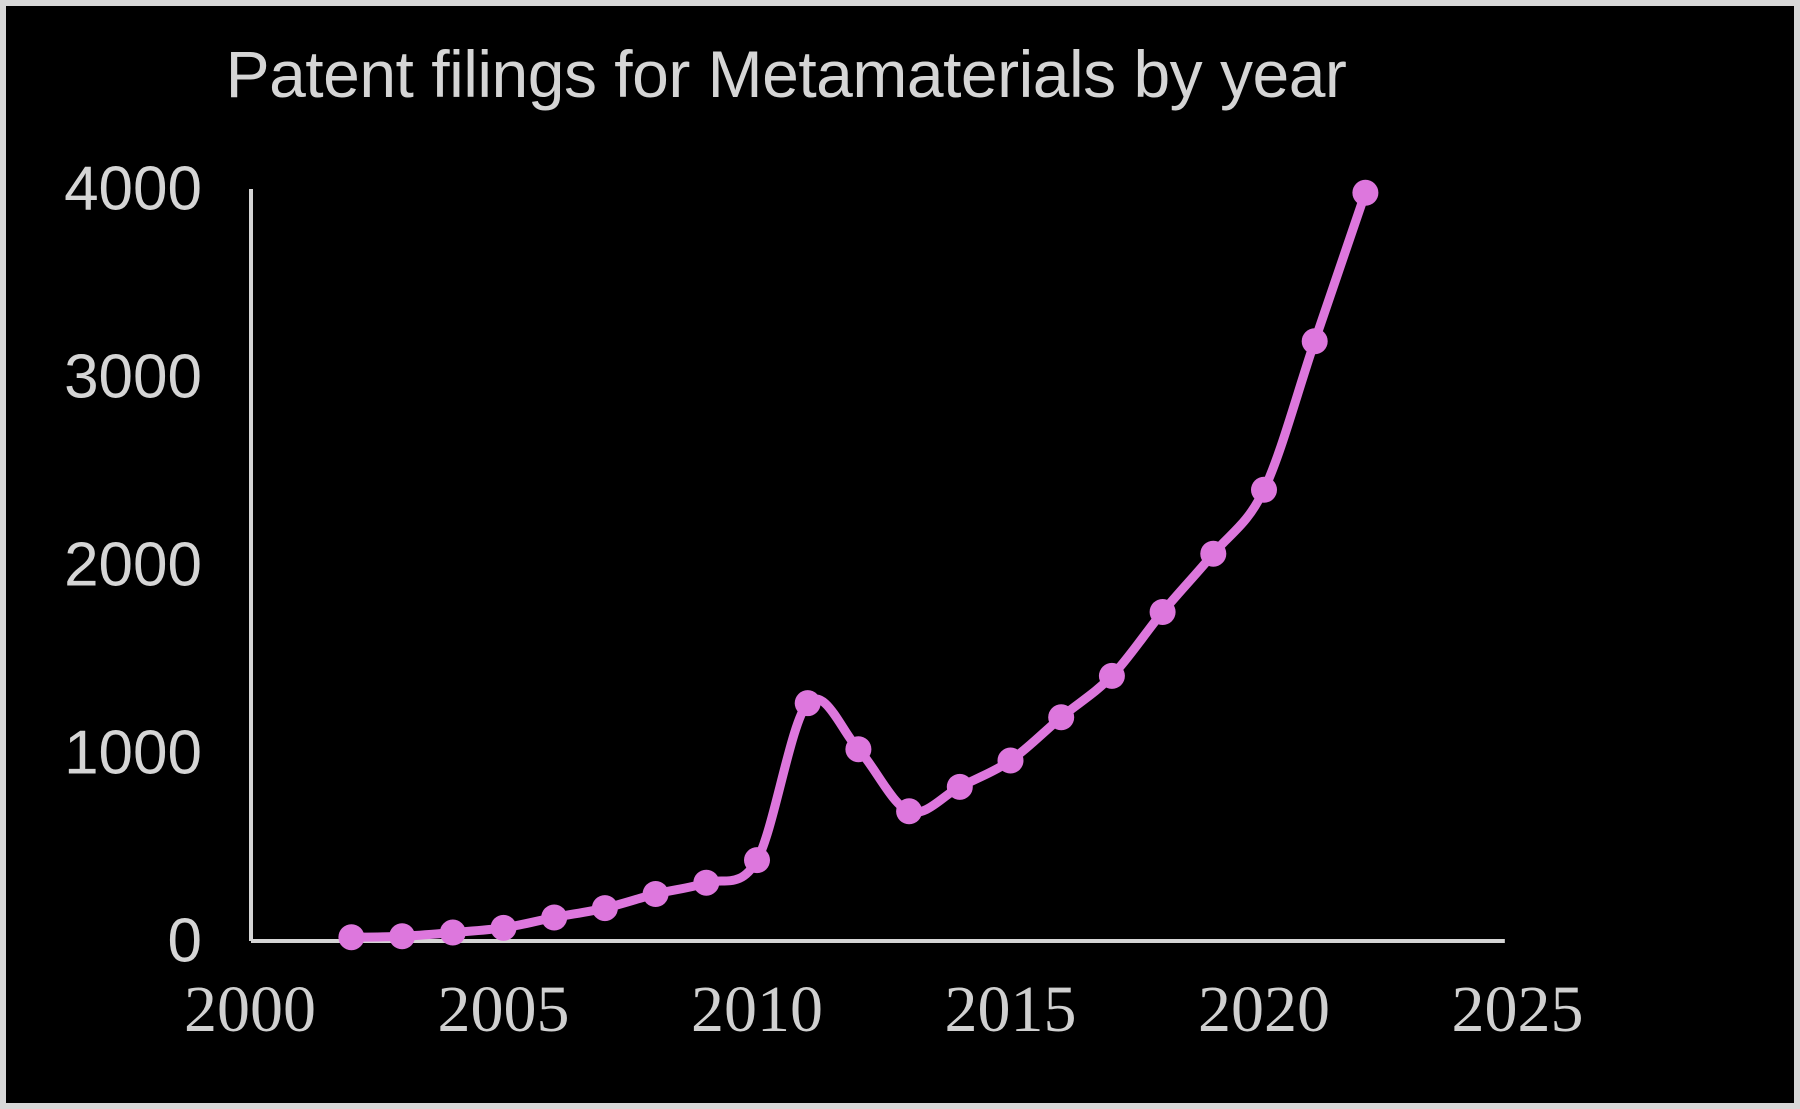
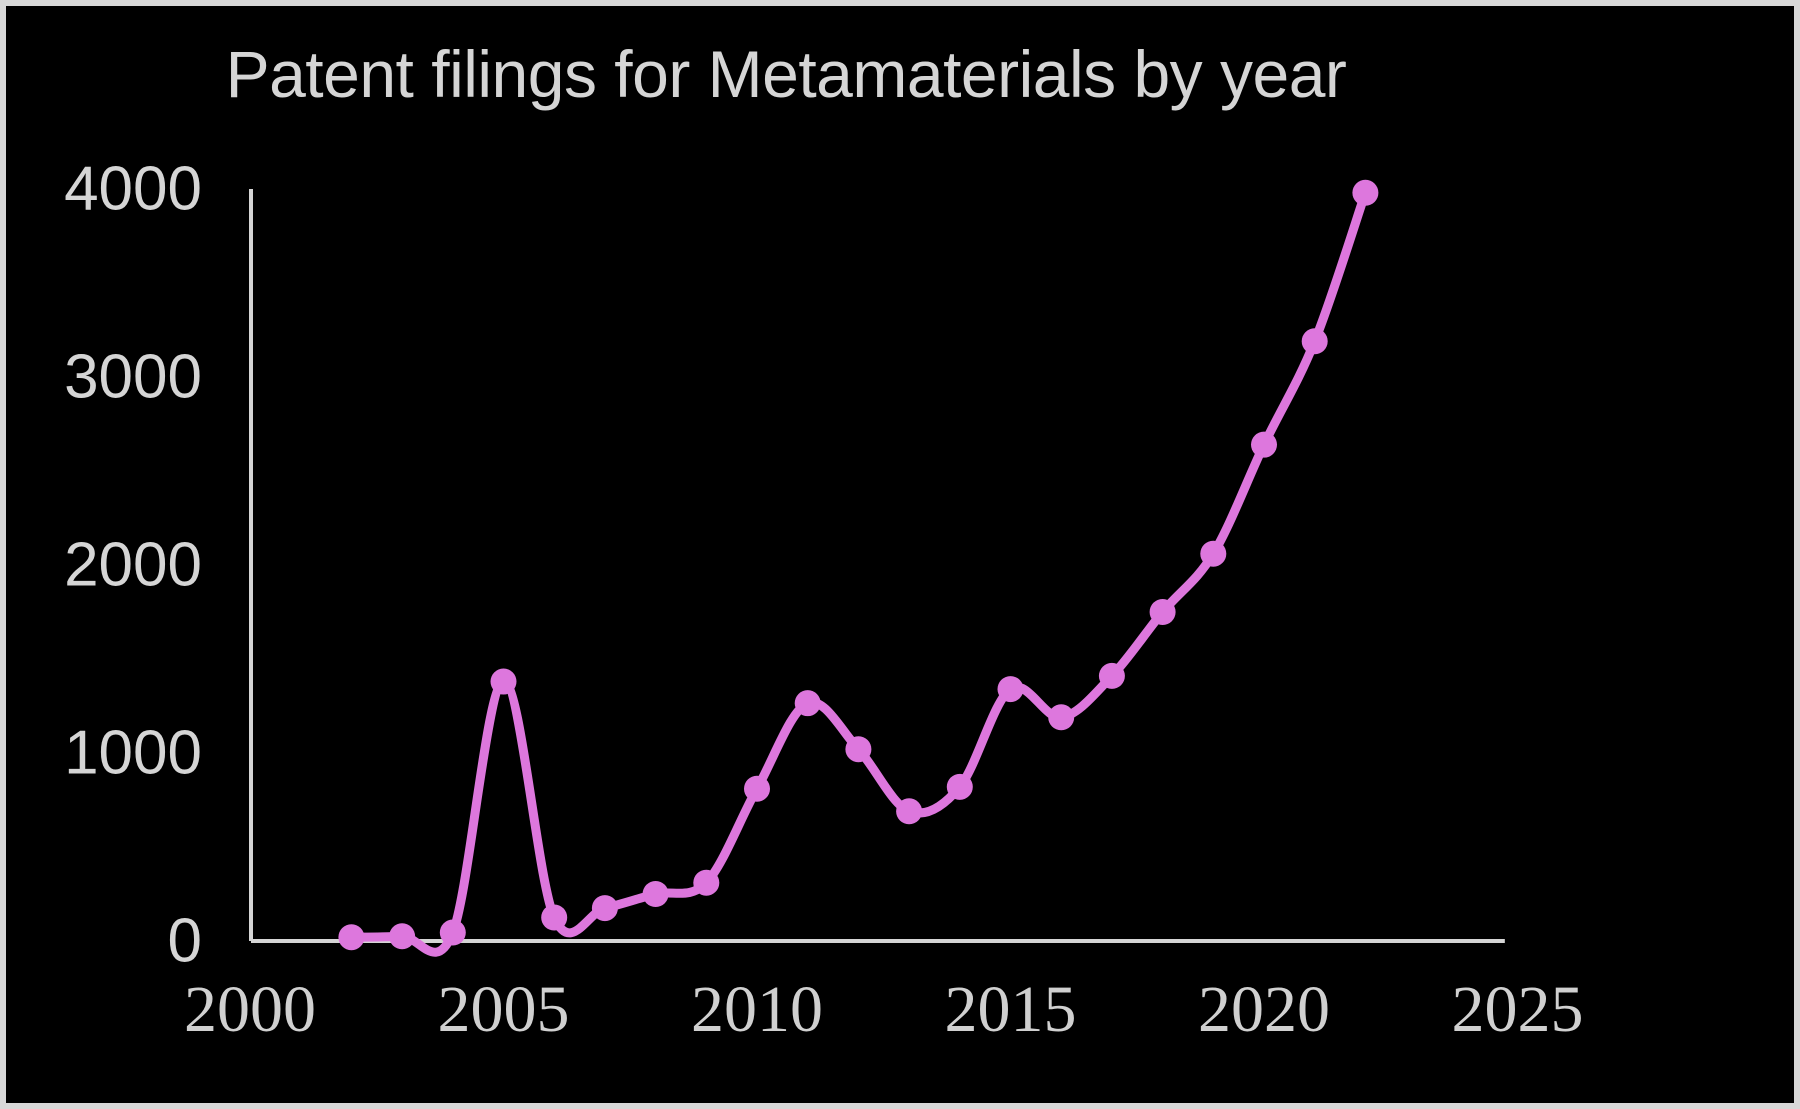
2005: 70 -> 1380
2010: 430 -> 810
2015: 960 -> 1340
2020: 2400 -> 2640
